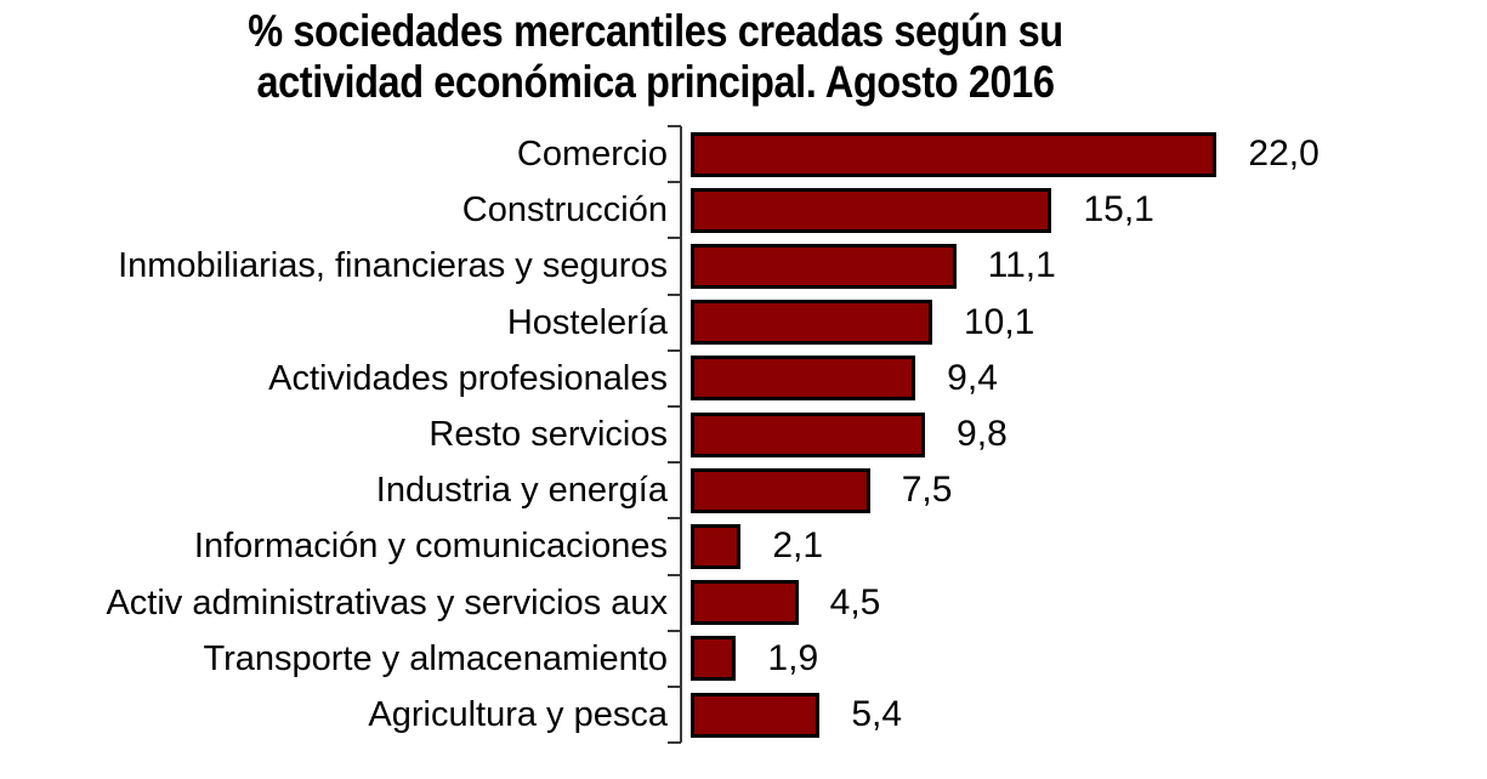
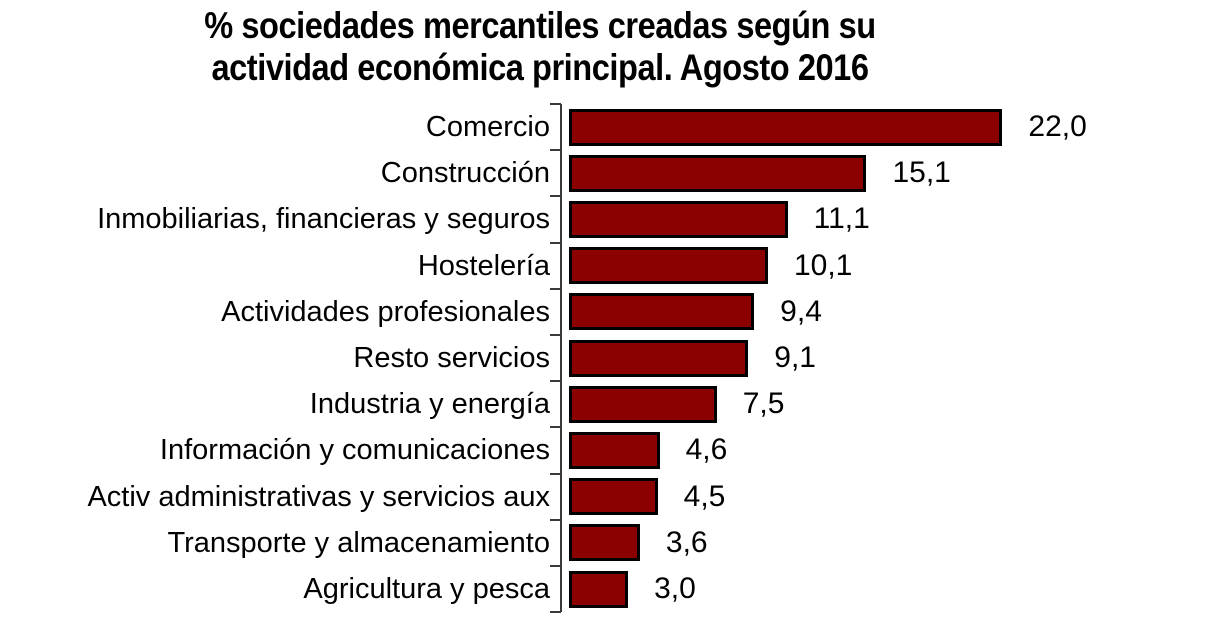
Resto servicios: 9,8 -> 9,1
Información y comunicaciones: 2,1 -> 4,6
Transporte y almacenamiento: 1,9 -> 3,6
Agricultura y pesca: 5,4 -> 3,0
